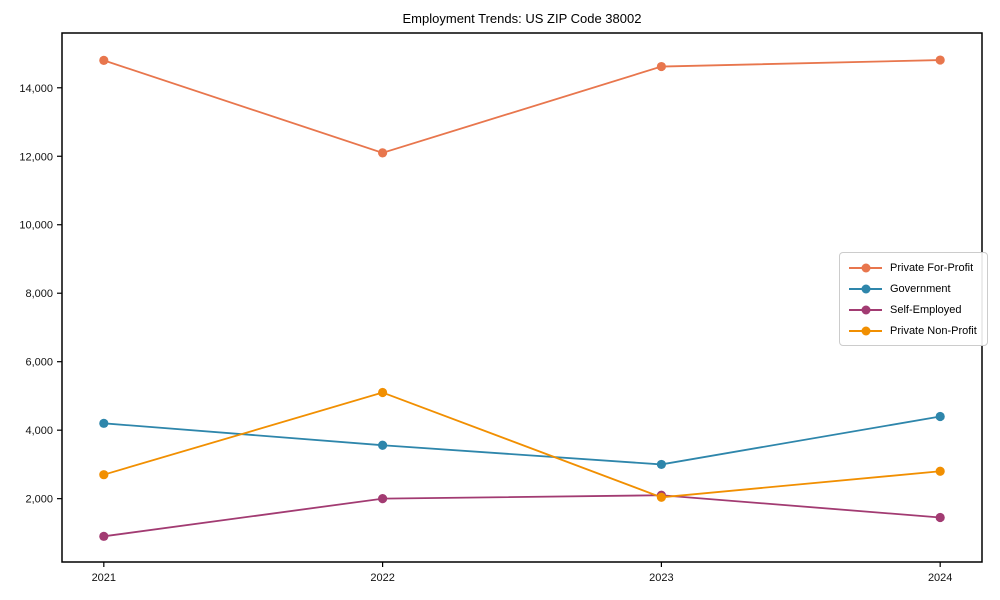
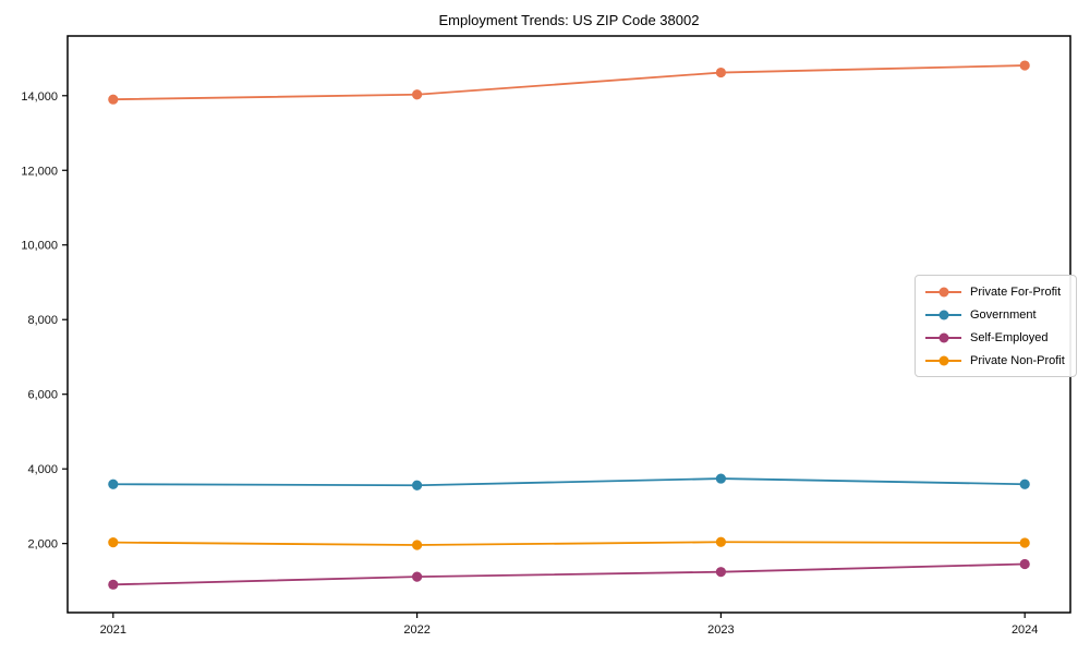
Private For-Profit/2021: 14800 -> 13900
Government/2021: 4200 -> 3600
Private Non-Profit/2021: 2700 -> 2000
Private For-Profit/2022: 12100 -> 14000
Self-Employed/2022: 2000 -> 1100
Private Non-Profit/2022: 5100 -> 2000
Government/2023: 3000 -> 3700
Self-Employed/2023: 2100 -> 1200
Government/2024: 4400 -> 3600
Private Non-Profit/2024: 2800 -> 2000
